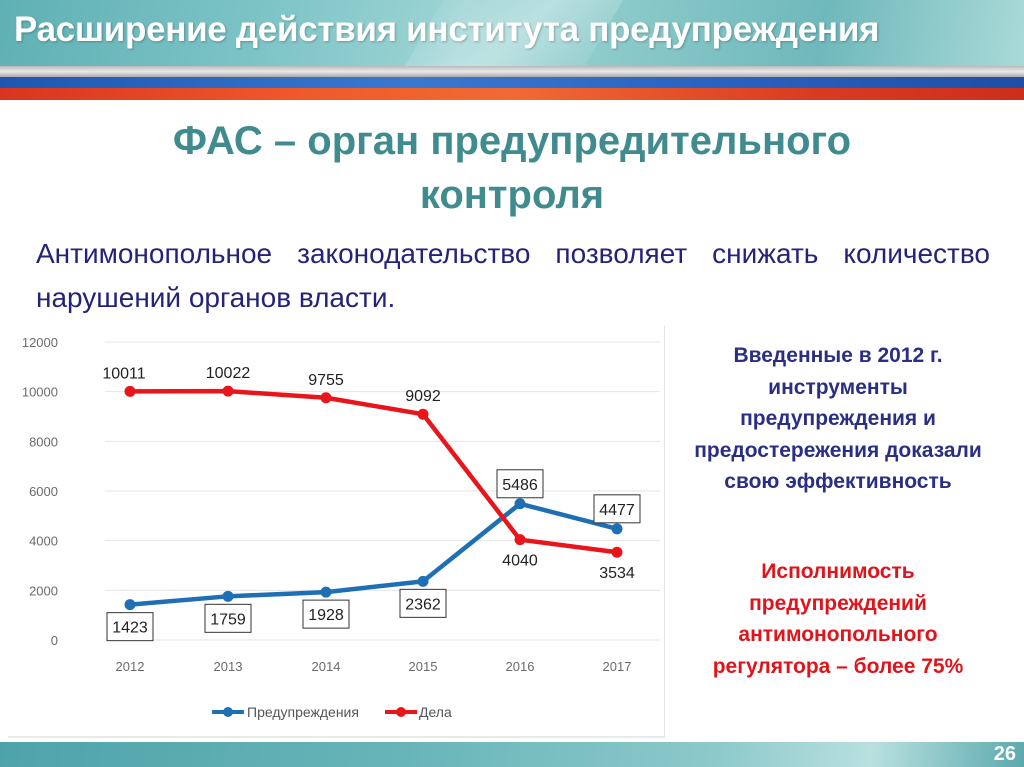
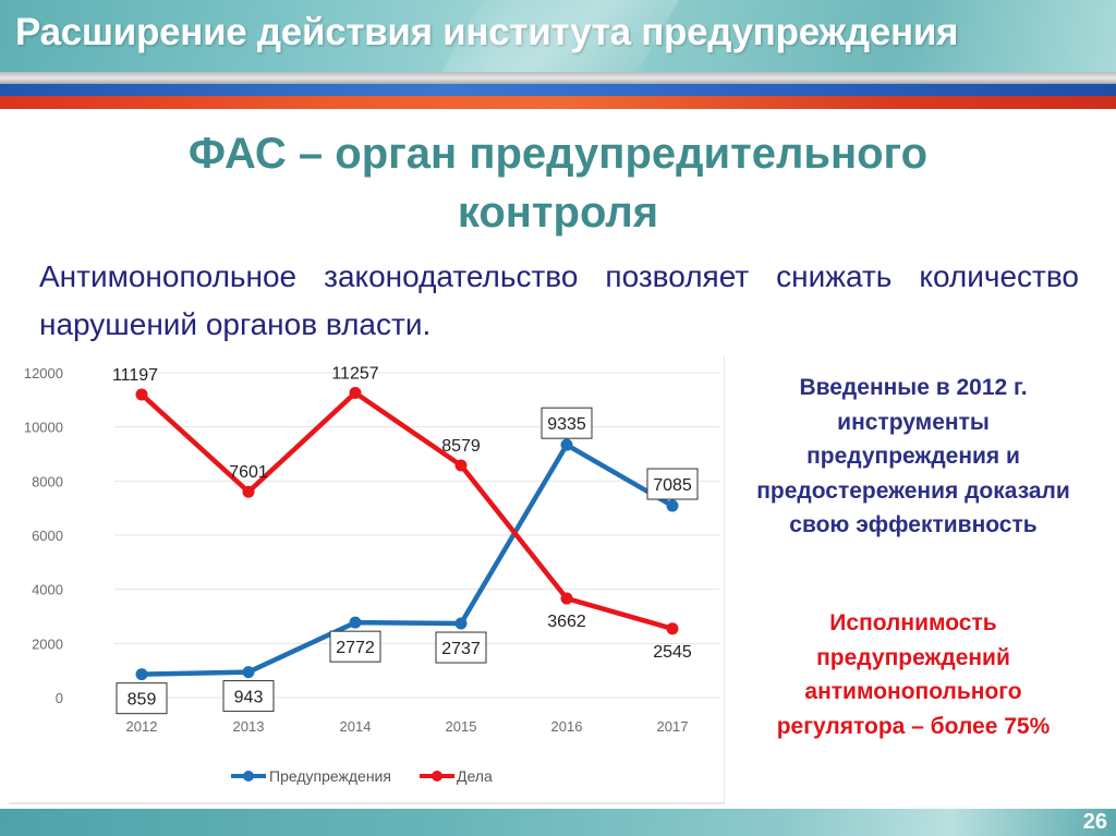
Предупреждения/2012: 1423 -> 859
Дела/2012: 10011 -> 11197
Предупреждения/2013: 1759 -> 943
Дела/2013: 10022 -> 7601
Предупреждения/2014: 1928 -> 2772
Дела/2014: 9755 -> 11257
Предупреждения/2015: 2362 -> 2737
Дела/2015: 9092 -> 8579
Предупреждения/2016: 5486 -> 9335
Дела/2016: 4040 -> 3662
Предупреждения/2017: 4477 -> 7085
Дела/2017: 3534 -> 2545
